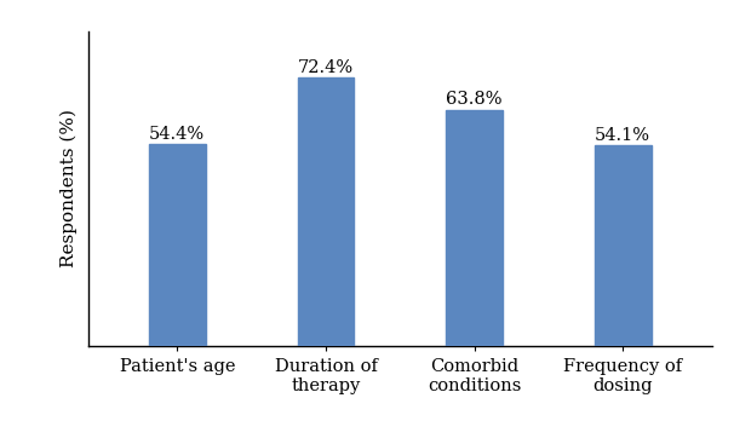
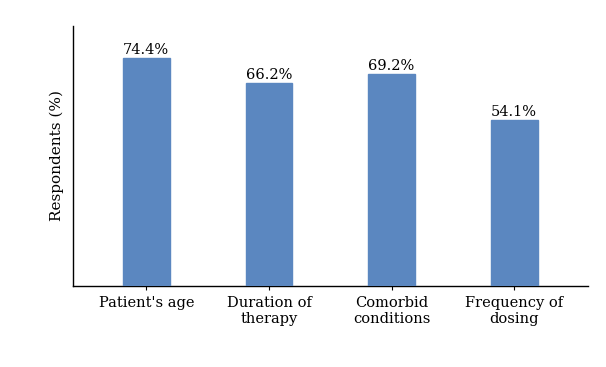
Patient's age: 54.4% -> 74.4%
Duration of therapy: 72.4% -> 66.2%
Comorbid conditions: 63.8% -> 69.2%
